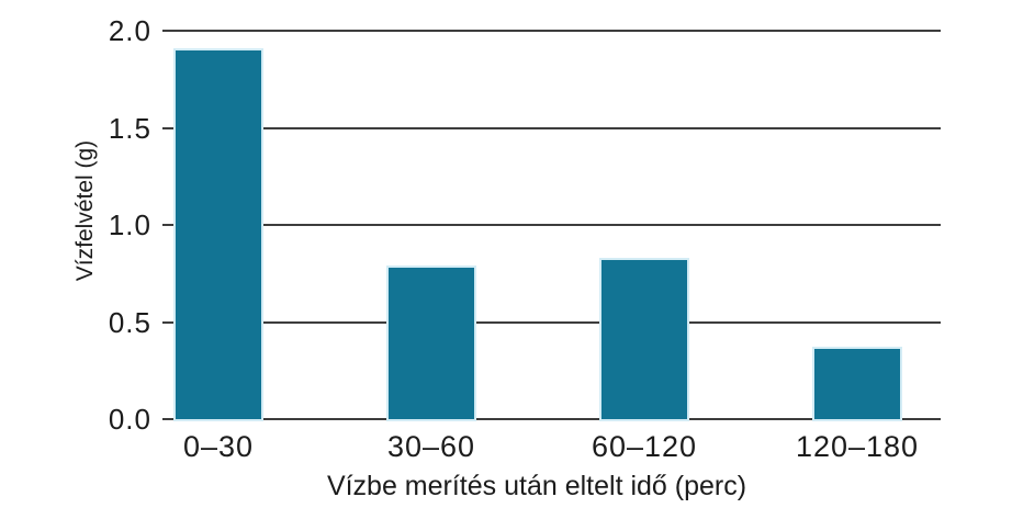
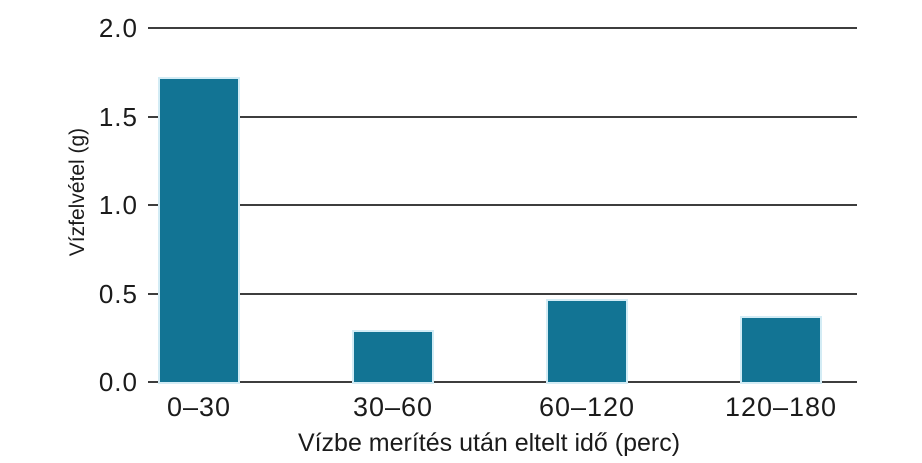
0–30: 1.90 -> 1.71
30–60: 0.78 -> 0.28
60–120: 0.82 -> 0.46
